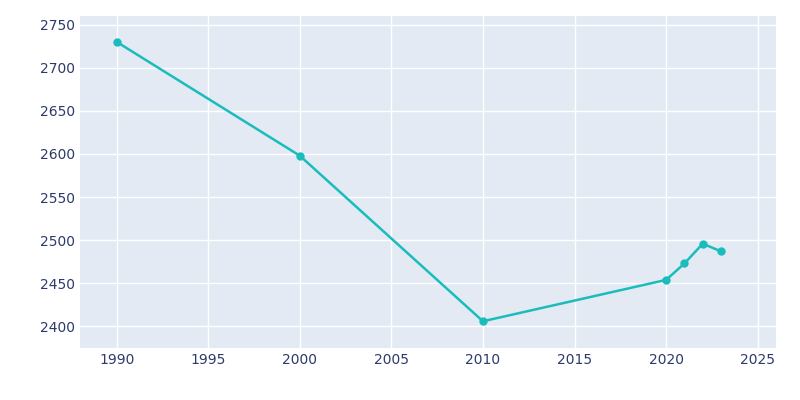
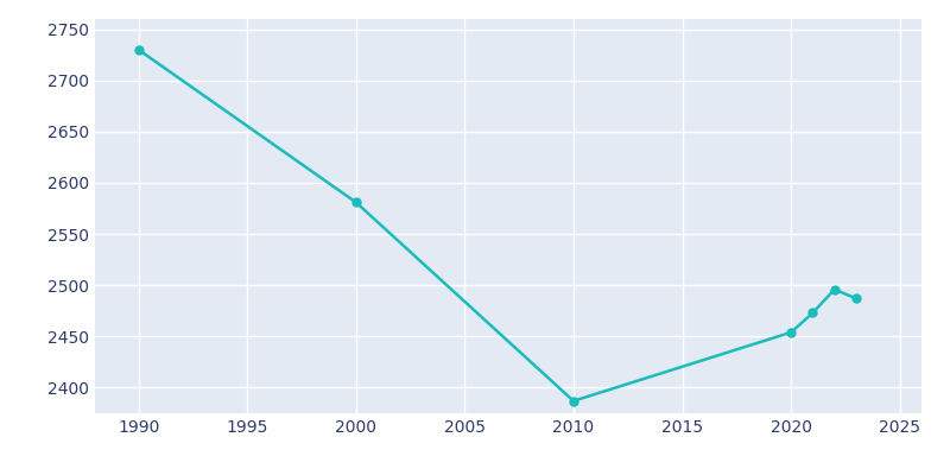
2000: 2598 -> 2581
2010: 2406 -> 2387
